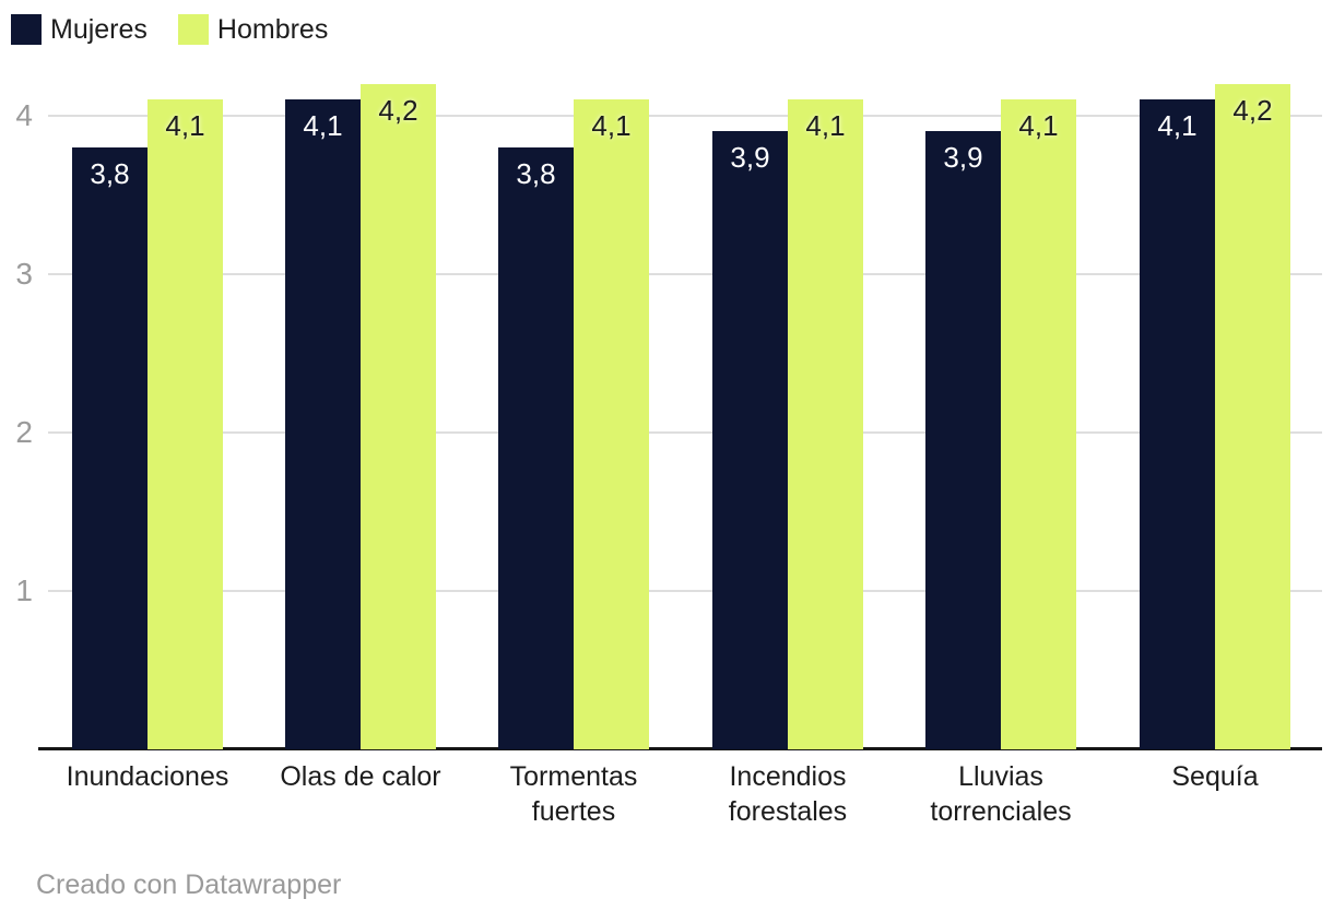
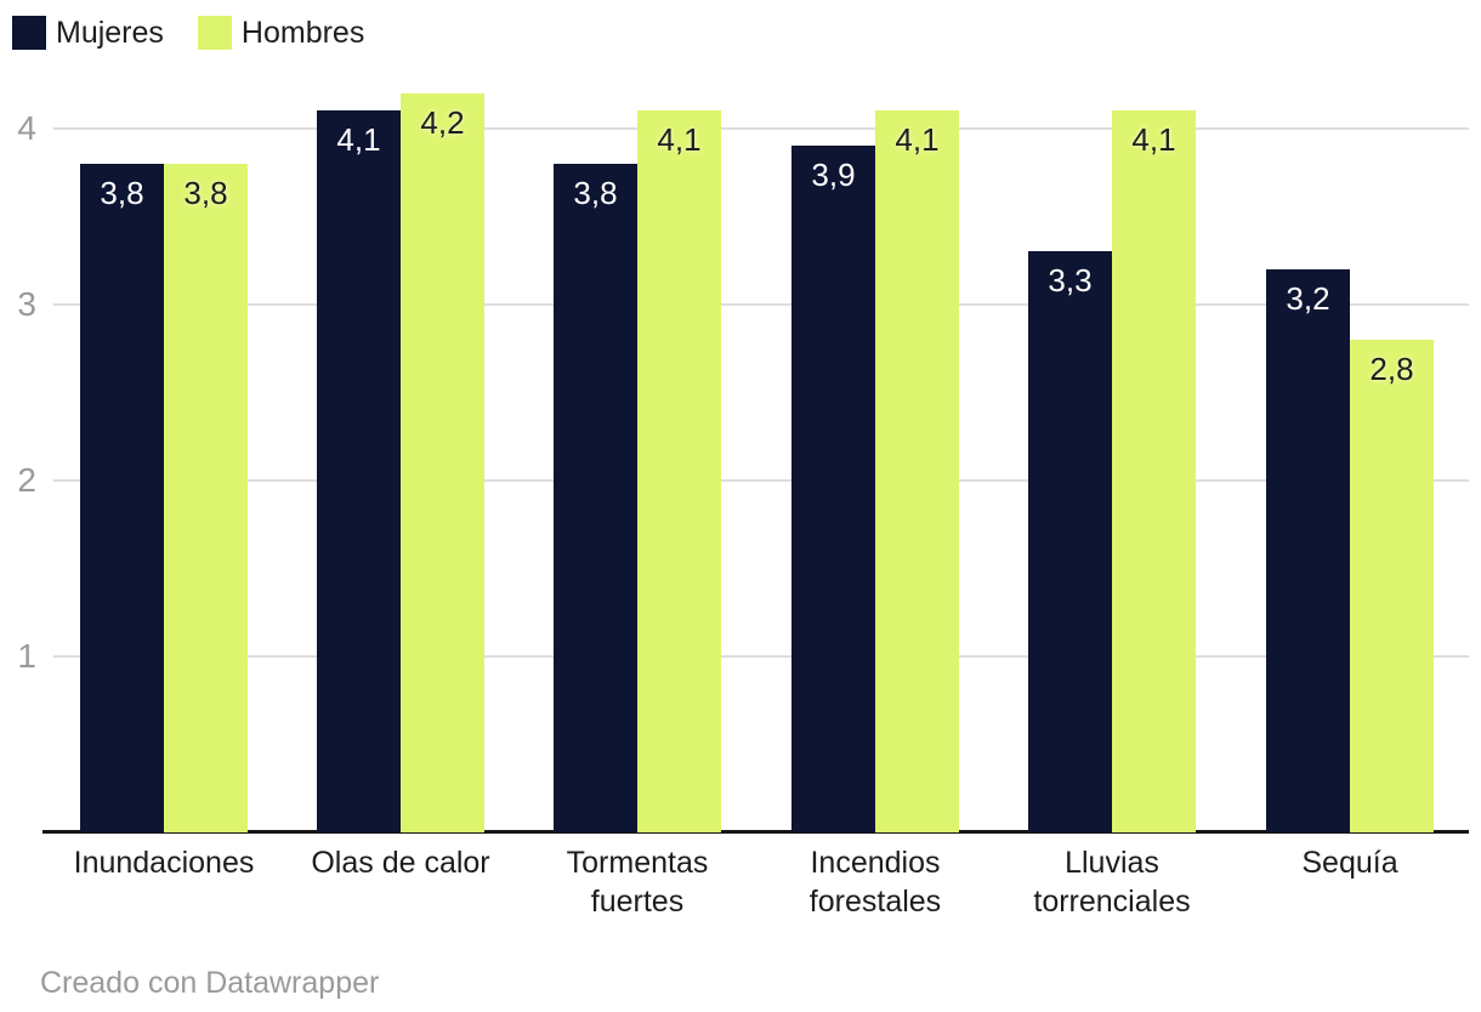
Hombres/Inundaciones: 4,1 -> 3,8
Mujeres/Lluvias torrenciales: 3,9 -> 3,3
Mujeres/Sequía: 4,1 -> 3,2
Hombres/Sequía: 4,2 -> 2,8
